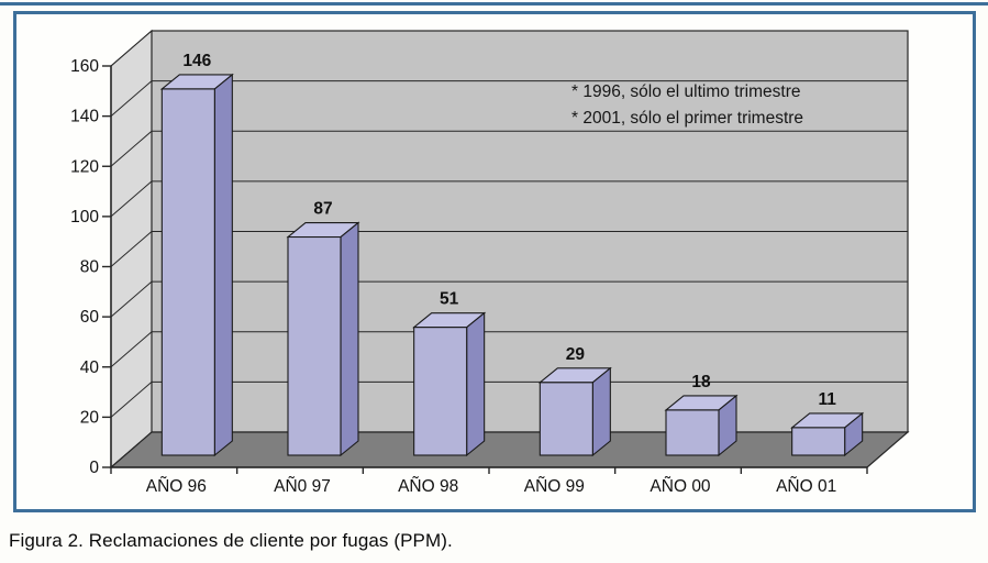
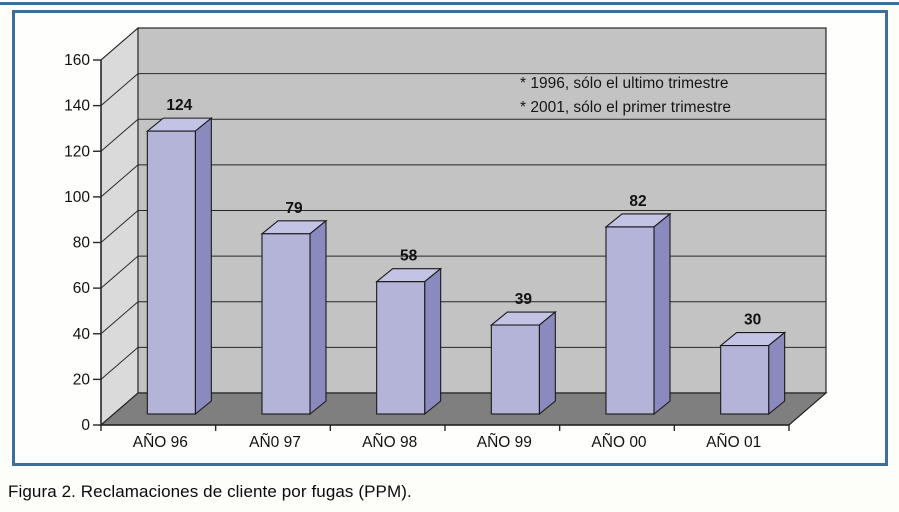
AÑO 96: 146 -> 124
AÑ0 97: 87 -> 79
AÑO 98: 51 -> 58
AÑO 99: 29 -> 39
AÑO 00: 18 -> 82
AÑO 01: 11 -> 30
